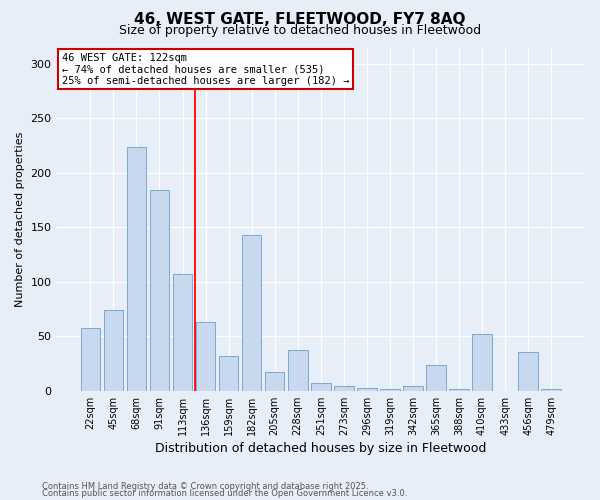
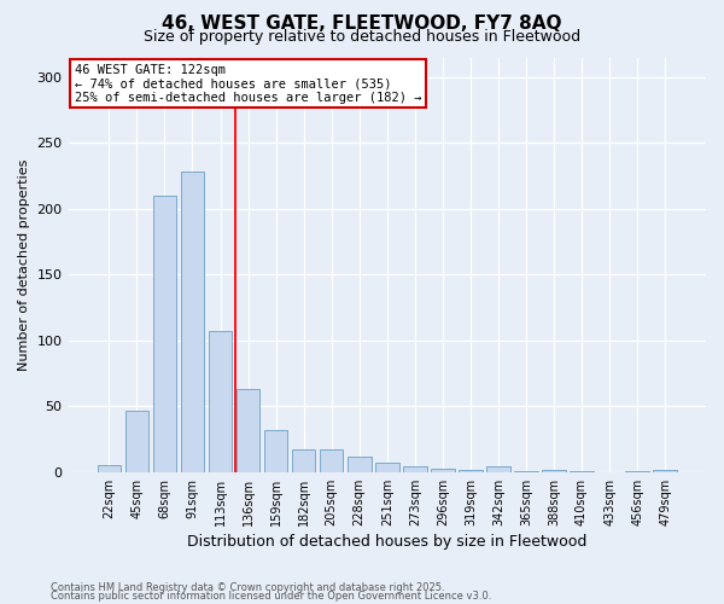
22sqm: 58 -> 5
45sqm: 74 -> 47
68sqm: 224 -> 210
91sqm: 184 -> 228
182sqm: 143 -> 17
228sqm: 37 -> 12
365sqm: 24 -> 1
410sqm: 52 -> 1
456sqm: 36 -> 1
